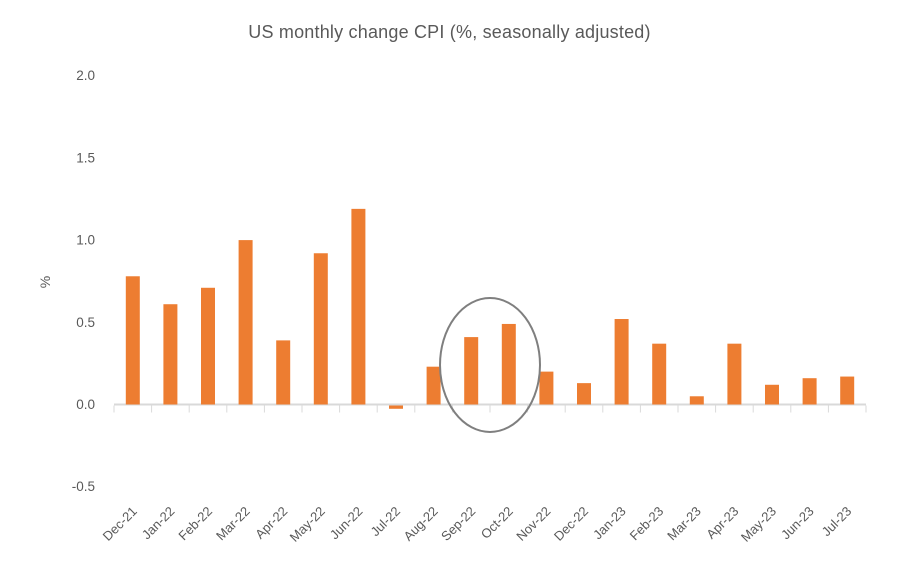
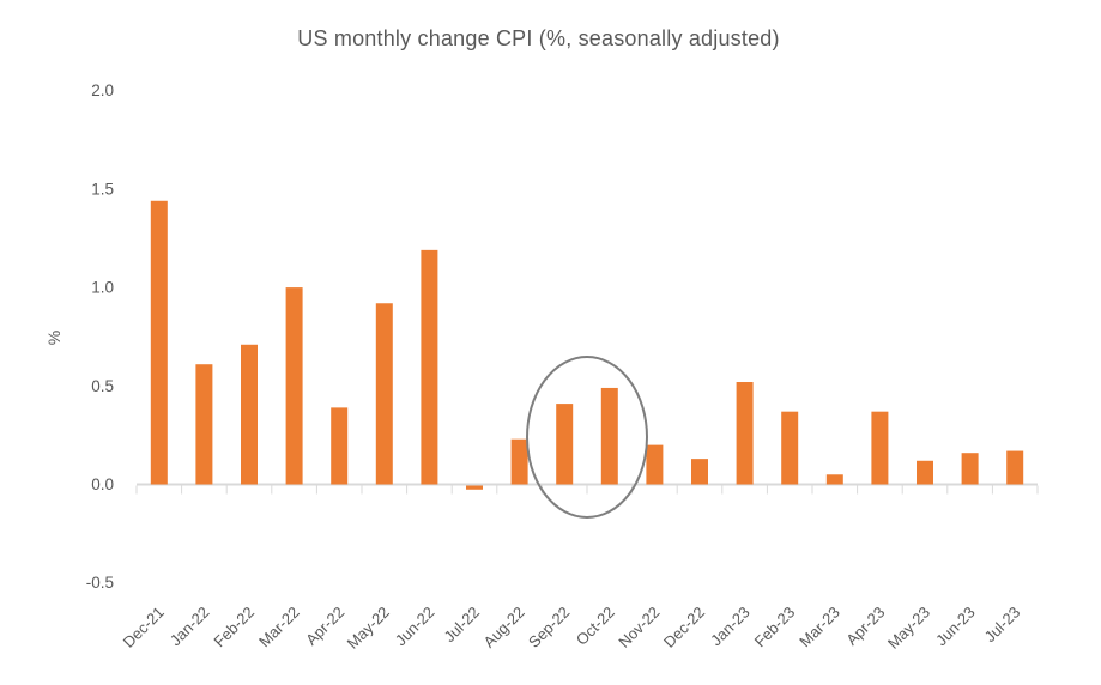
Dec-21: 0.78 -> 1.44
